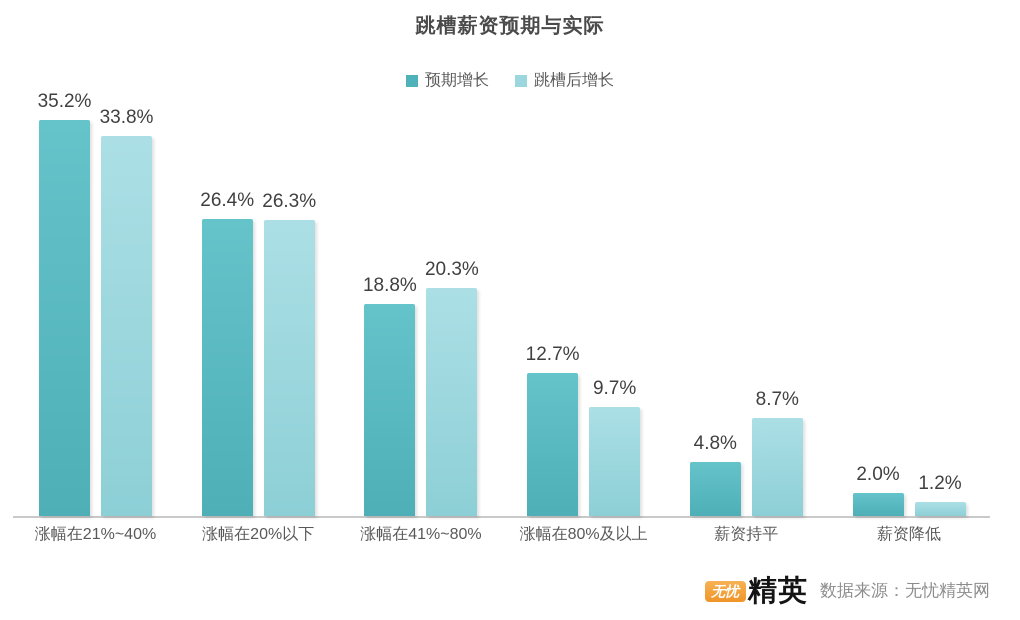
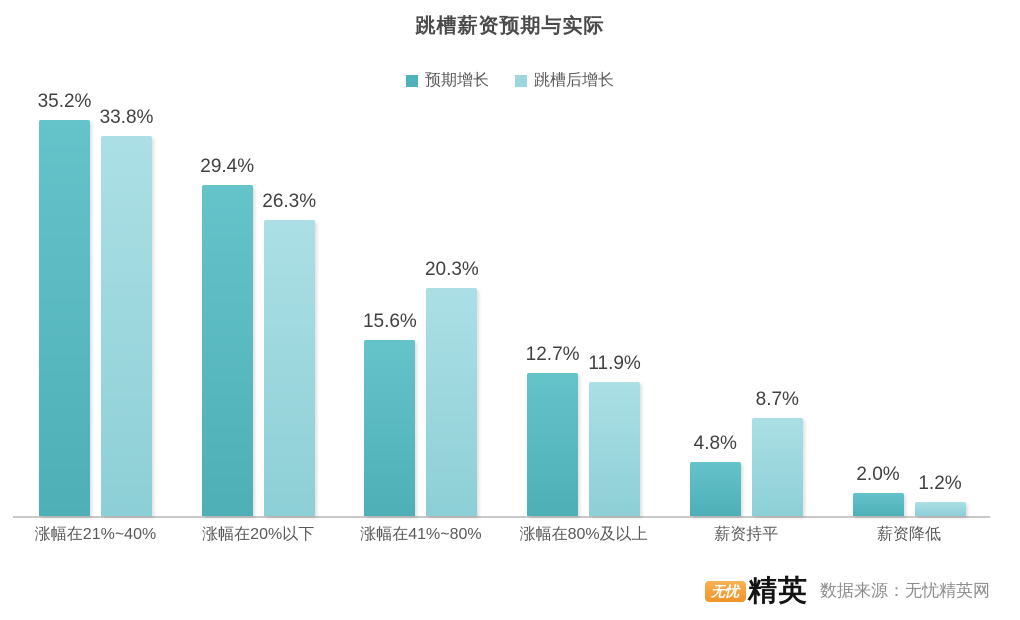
预期增长/涨幅在20%以下: 26.4% -> 29.4%
预期增长/涨幅在41%~80%: 18.8% -> 15.6%
跳槽后增长/涨幅在80%及以上: 9.7% -> 11.9%
